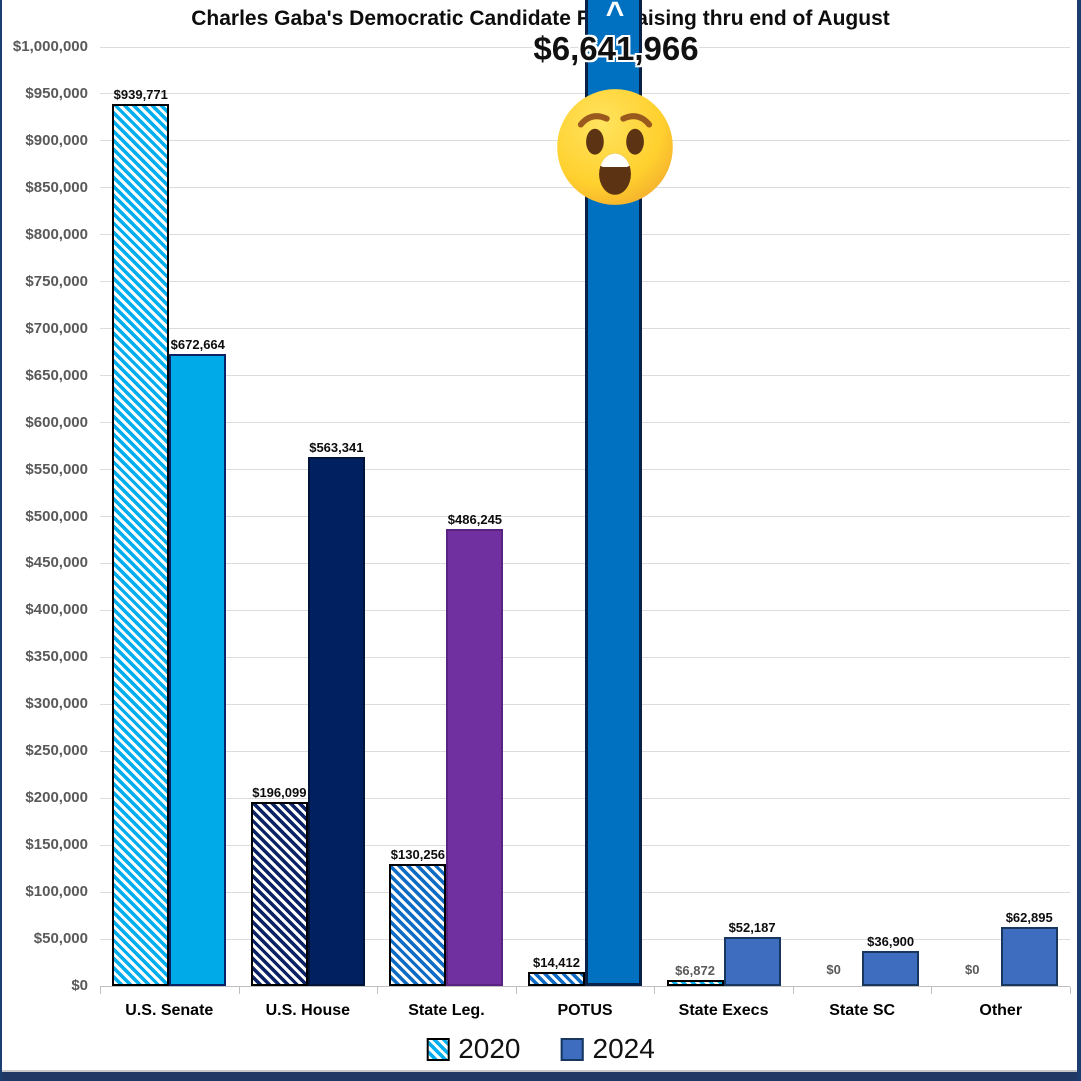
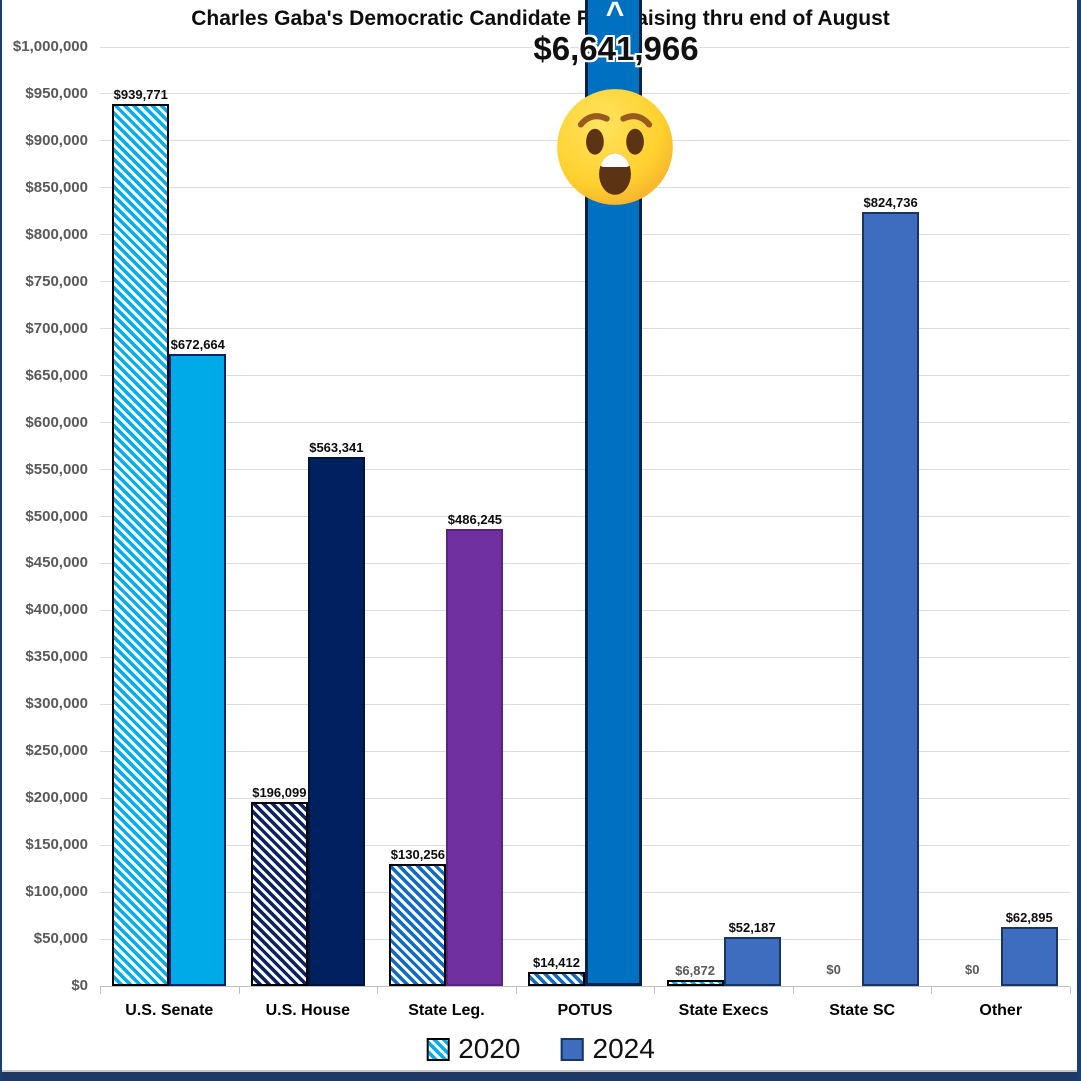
2024/State SC: $36,900 -> $824,736
